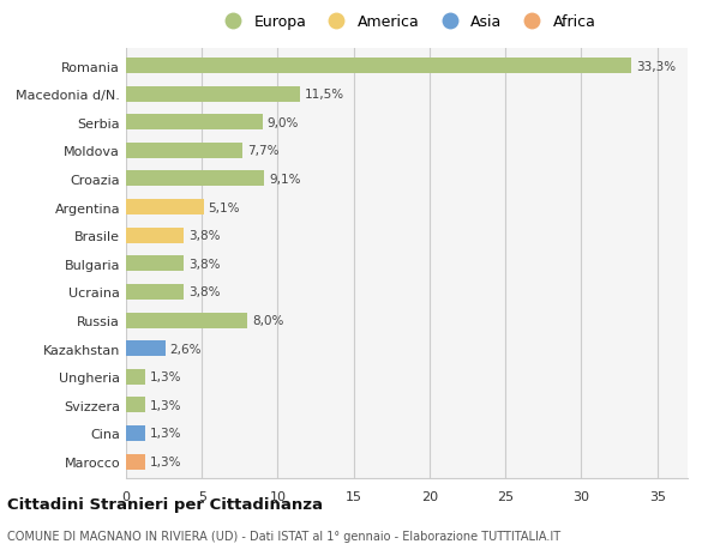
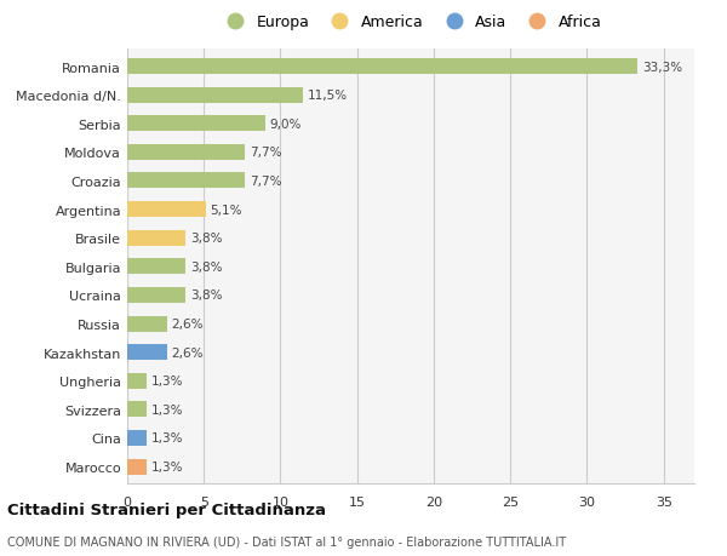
Croazia: 9,1% -> 7,7%
Russia: 8,0% -> 2,6%
